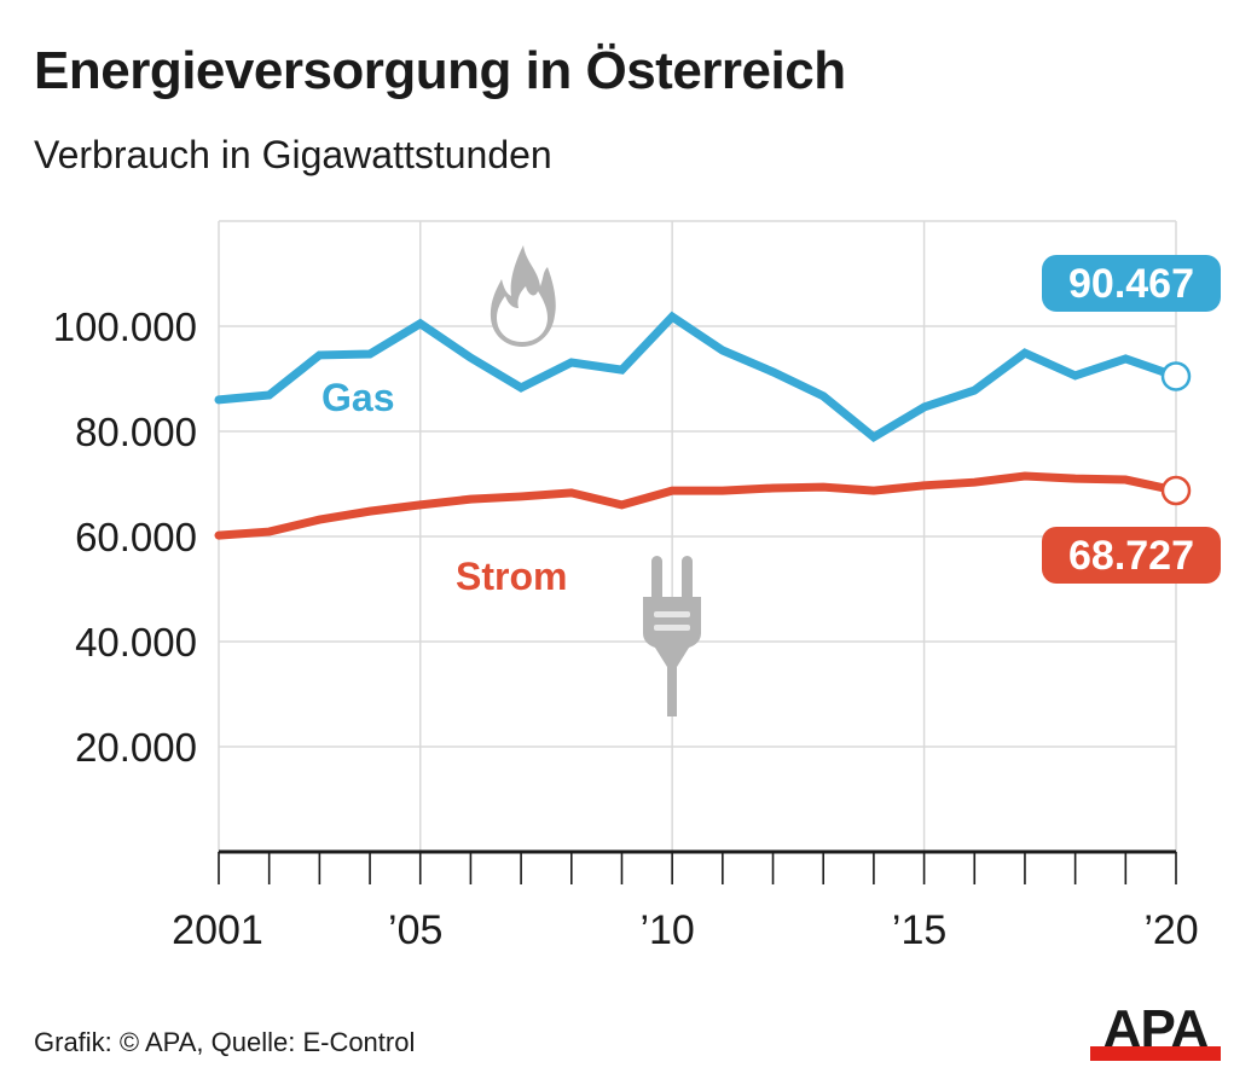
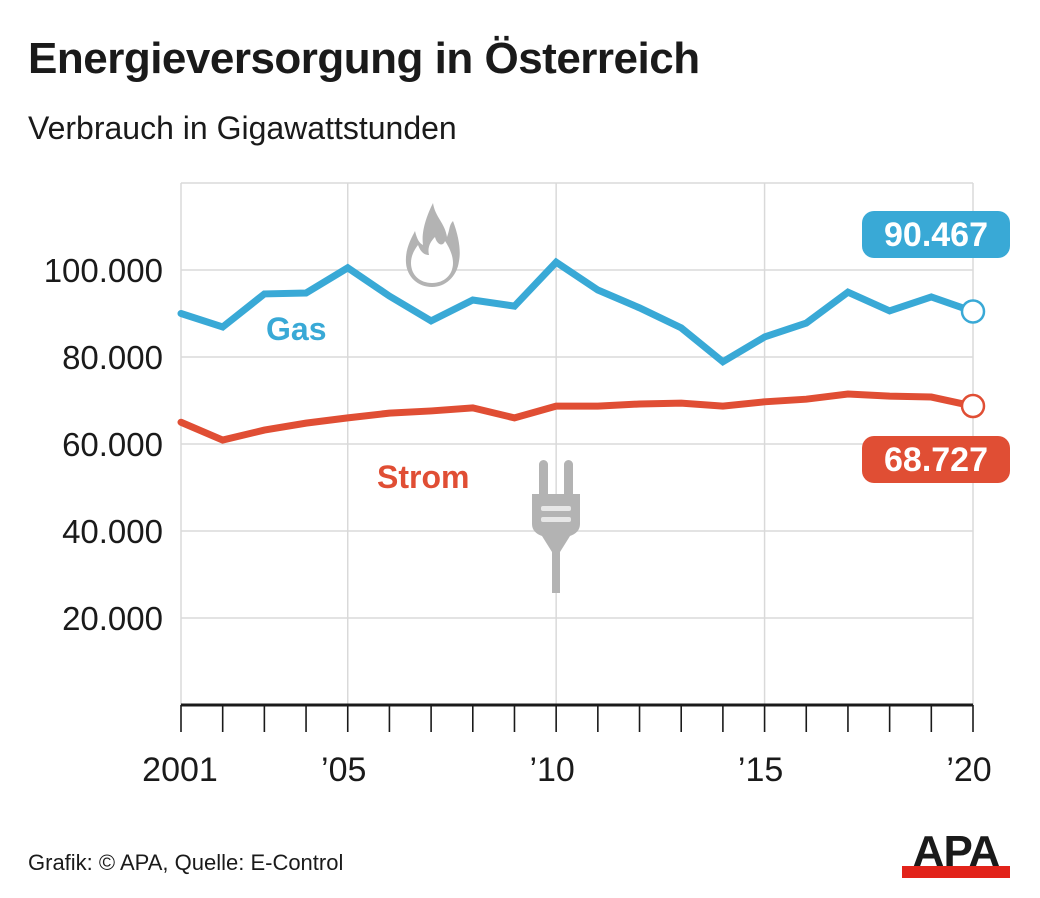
Gas/2001: 86000 -> 90000
Strom/2001: 60000 -> 65000
